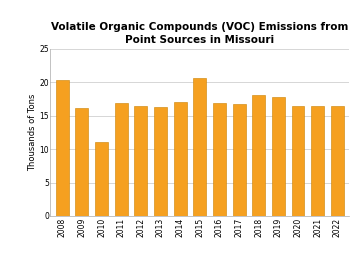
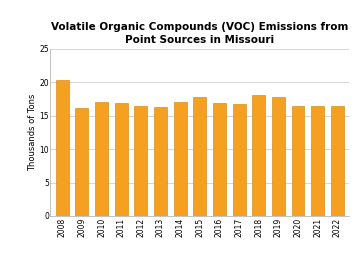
2010: 11.0 -> 17.0
2015: 20.6 -> 17.8
